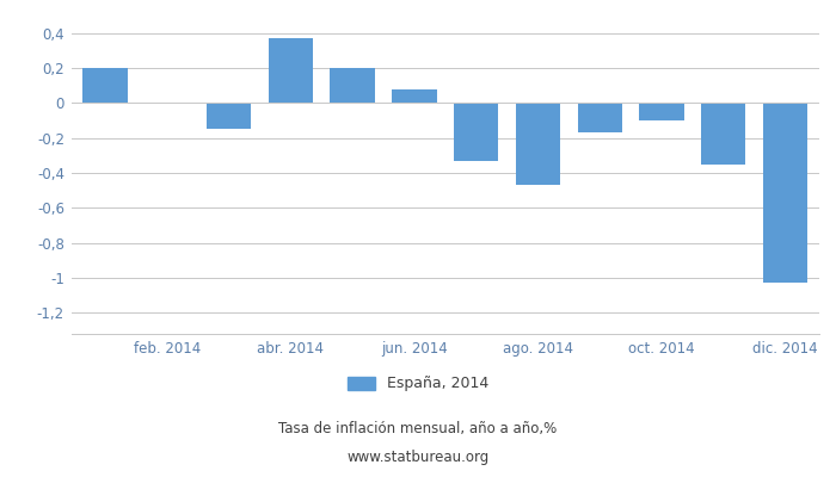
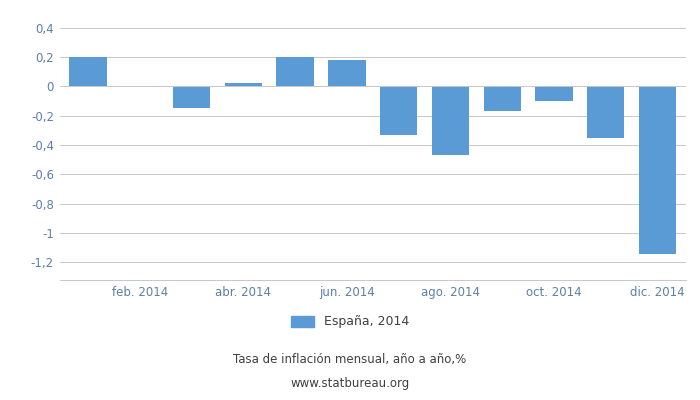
abr. 2014: 0,37 -> 0,02
jun. 2014: 0,08 -> 0,18
dic. 2014: -1,03 -> -1,14
